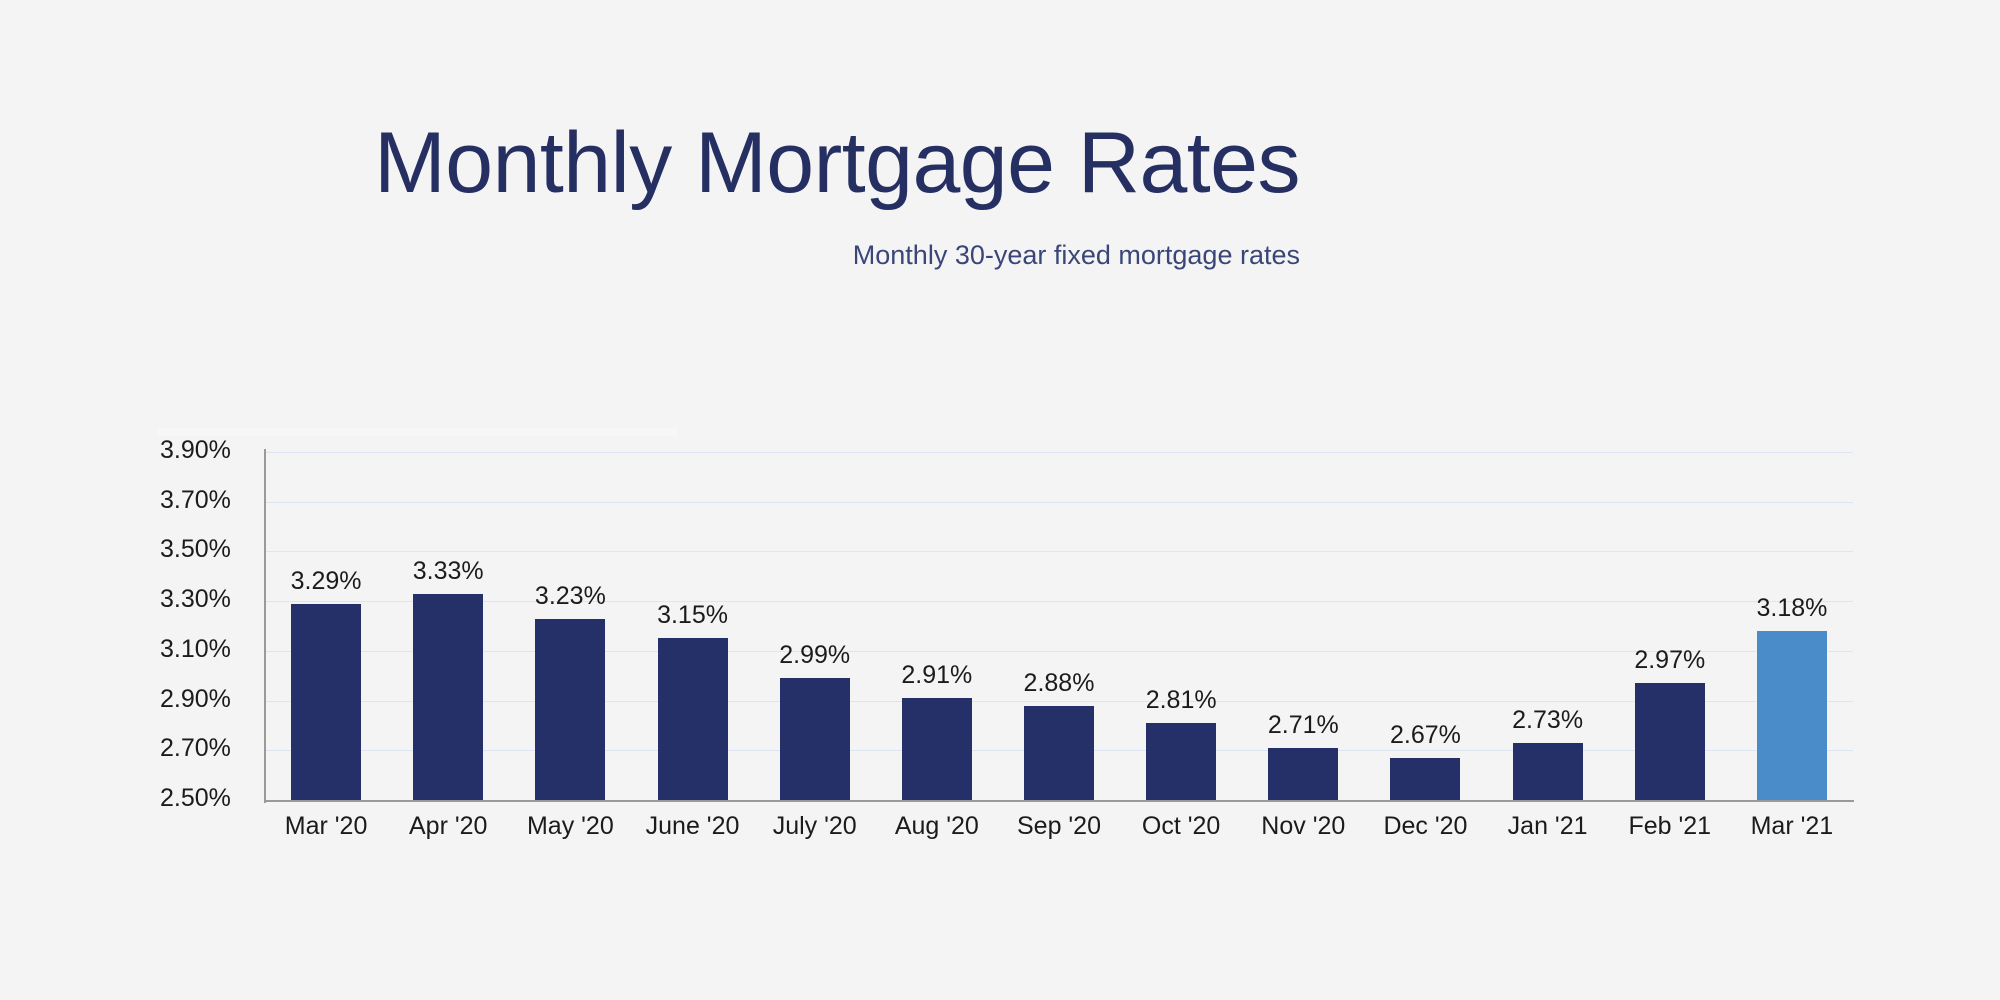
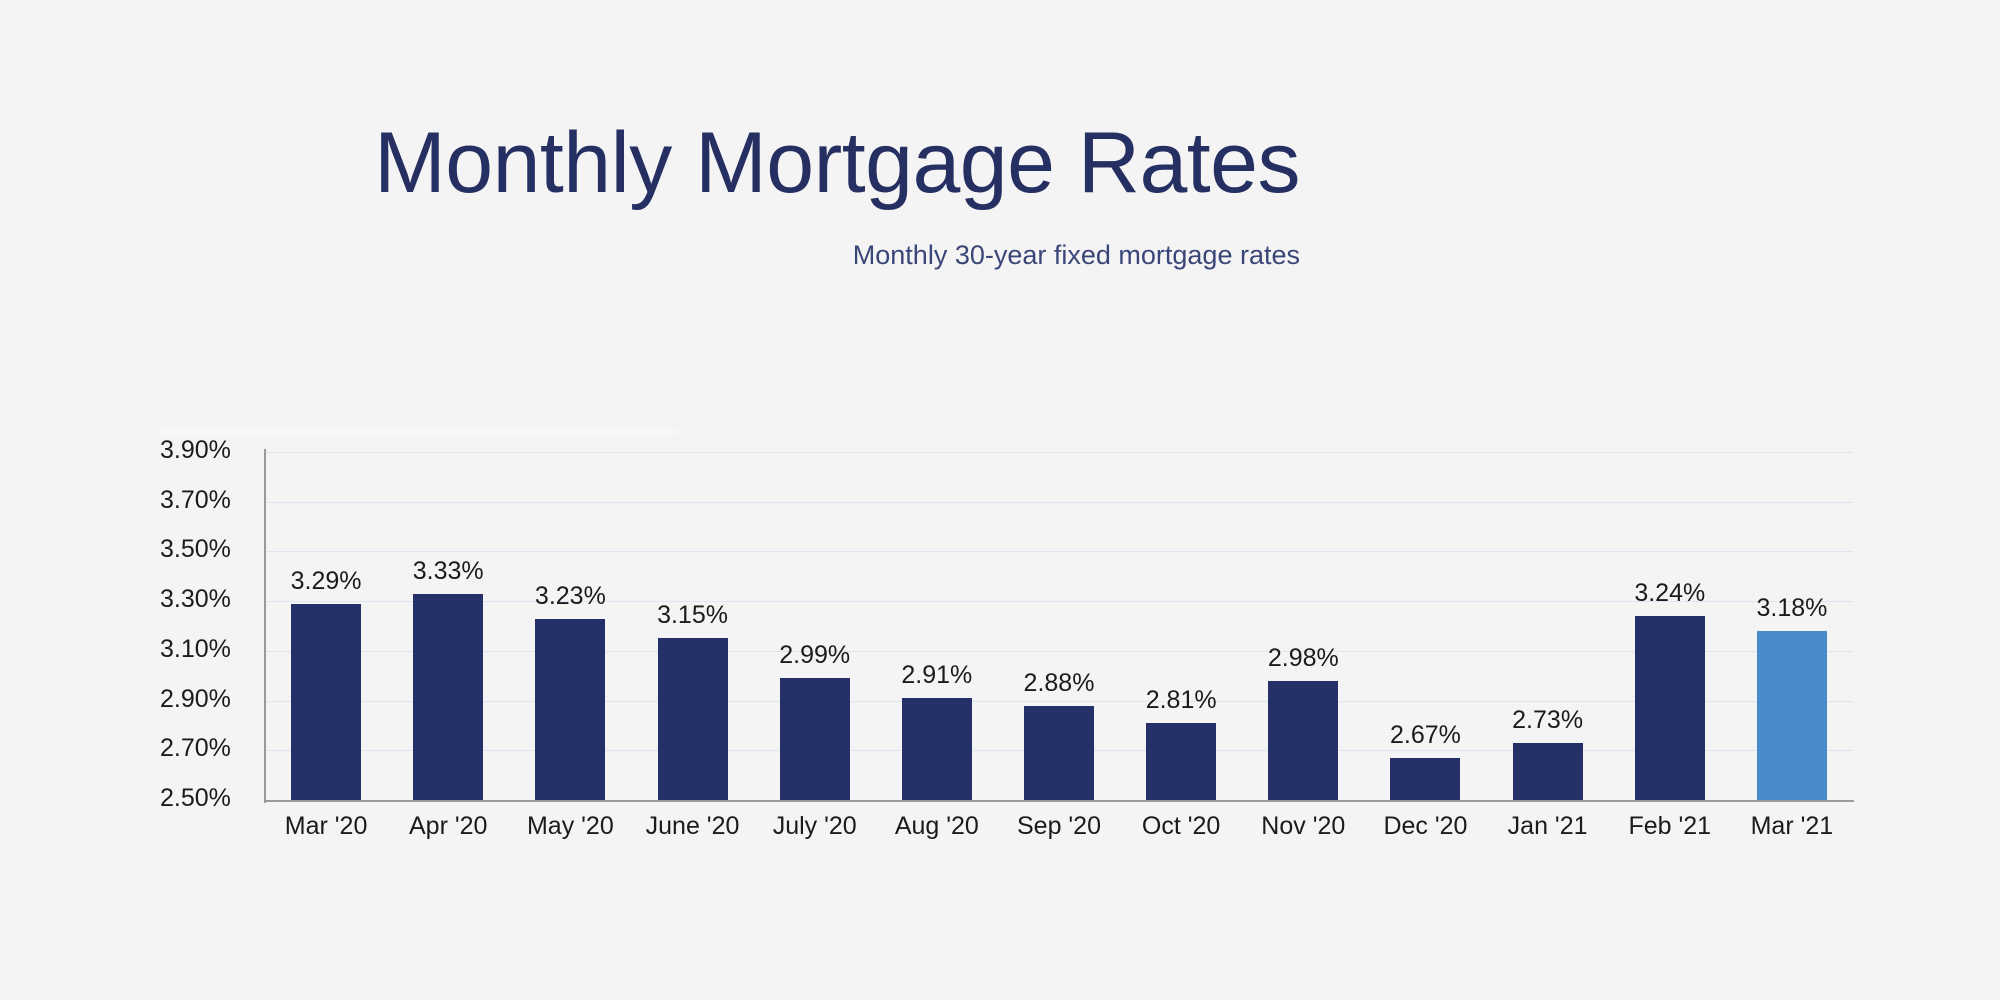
Nov '20: 2.71% -> 2.98%
Feb '21: 2.97% -> 3.24%
